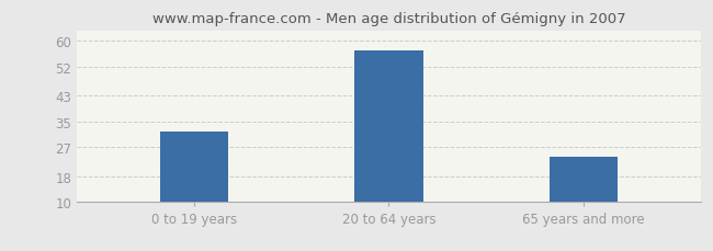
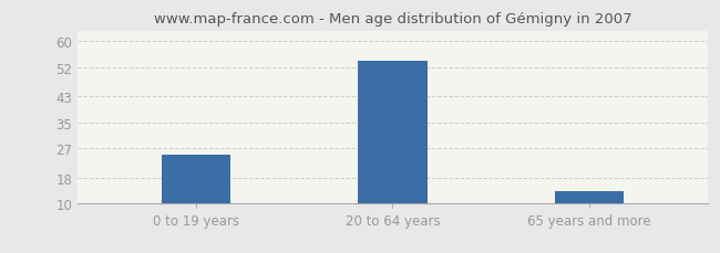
0 to 19 years: 32 -> 25
20 to 64 years: 57 -> 54
65 years and more: 24 -> 14
